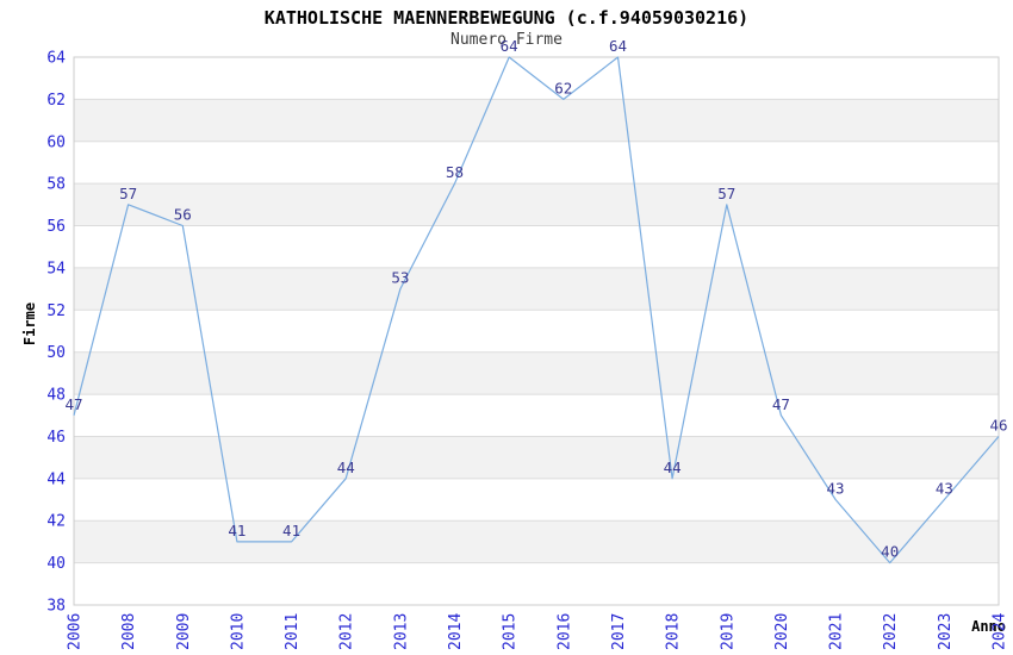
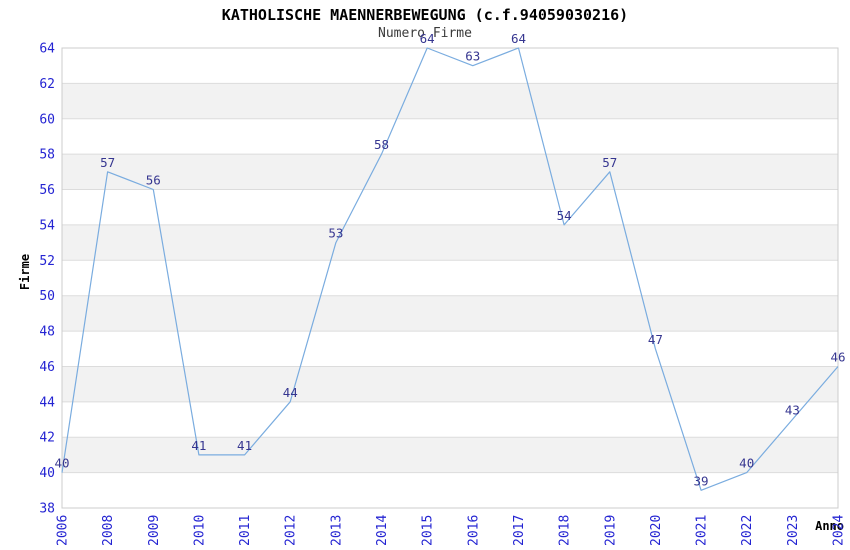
2006: 47 -> 40
2016: 62 -> 63
2018: 44 -> 54
2021: 43 -> 39
